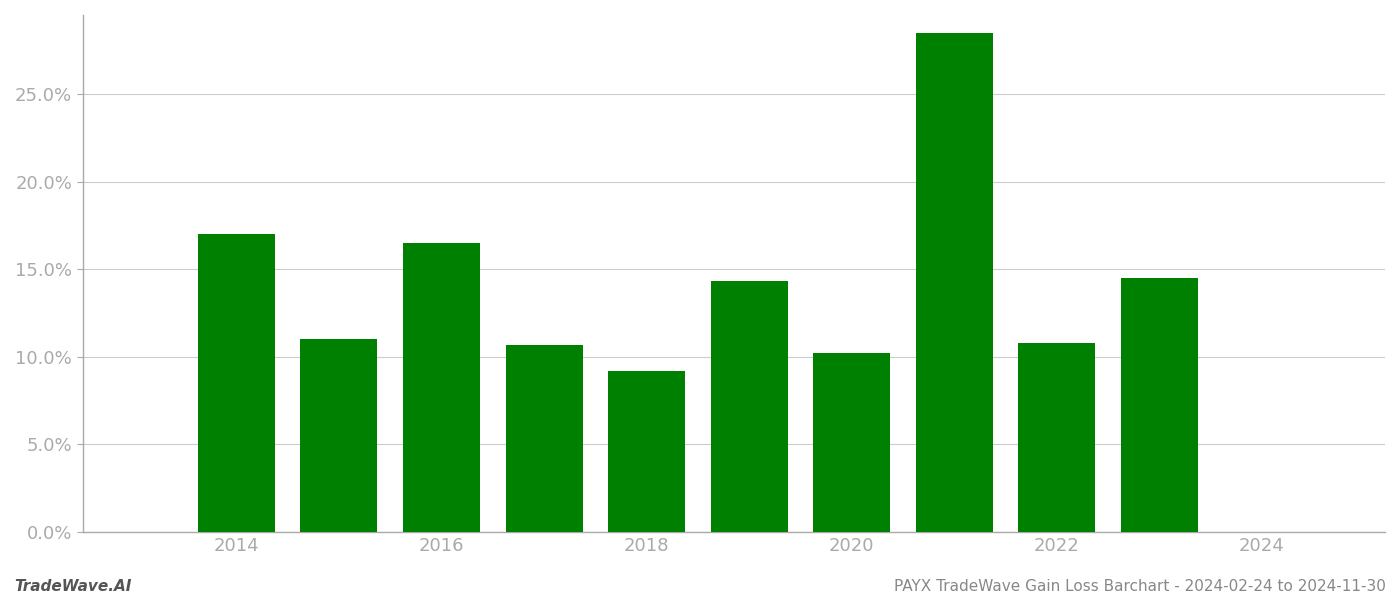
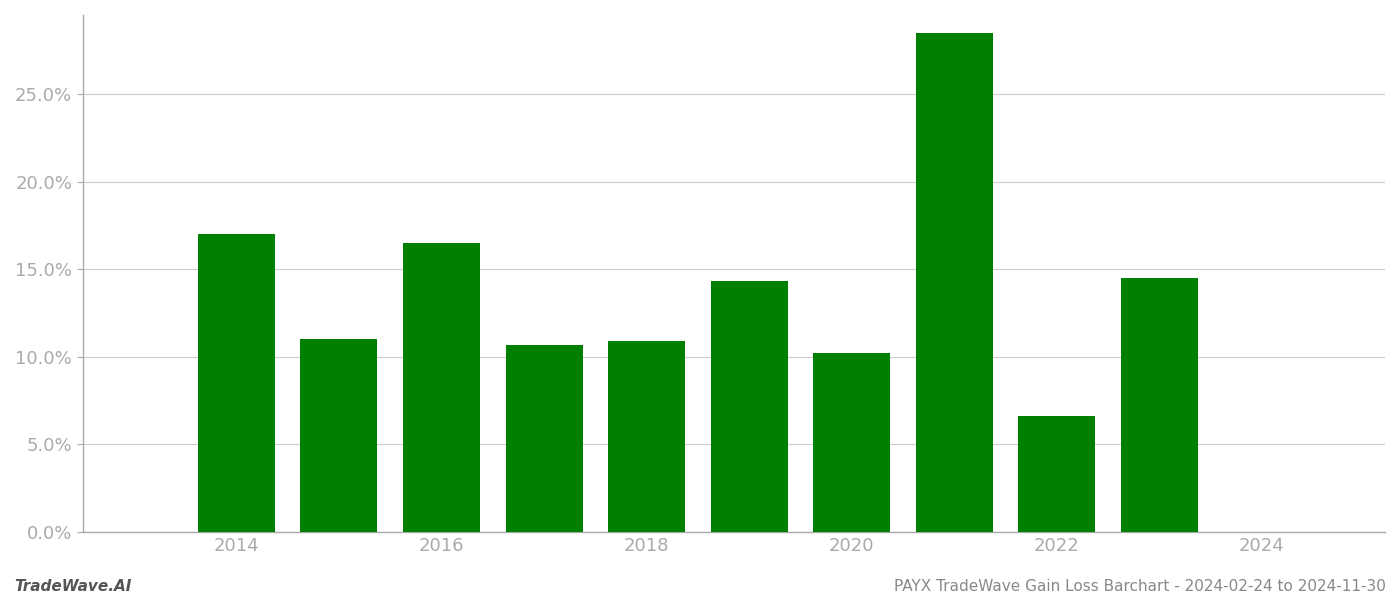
2018: 9.2% -> 10.9%
2022: 10.8% -> 6.6%
